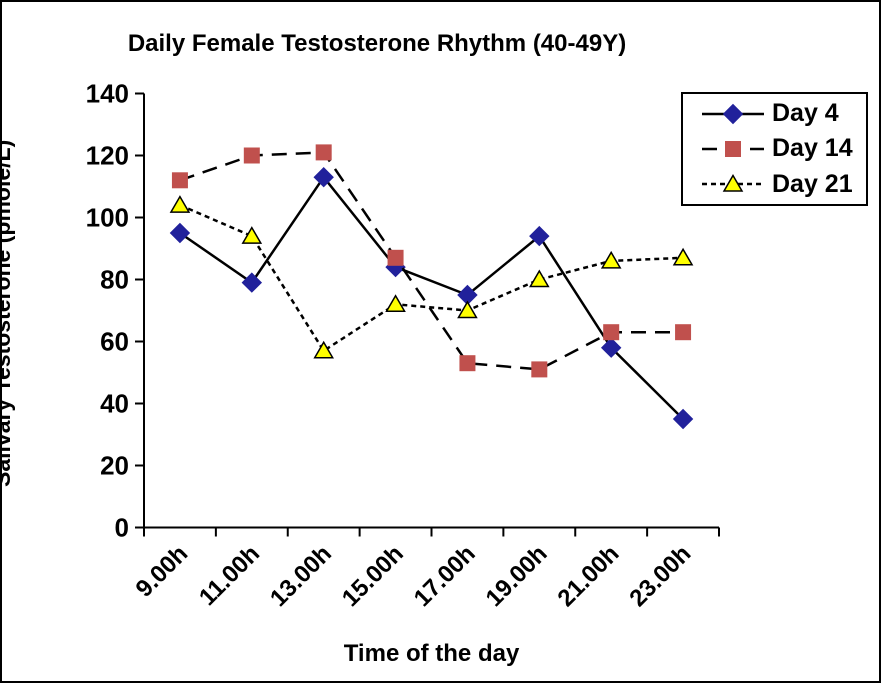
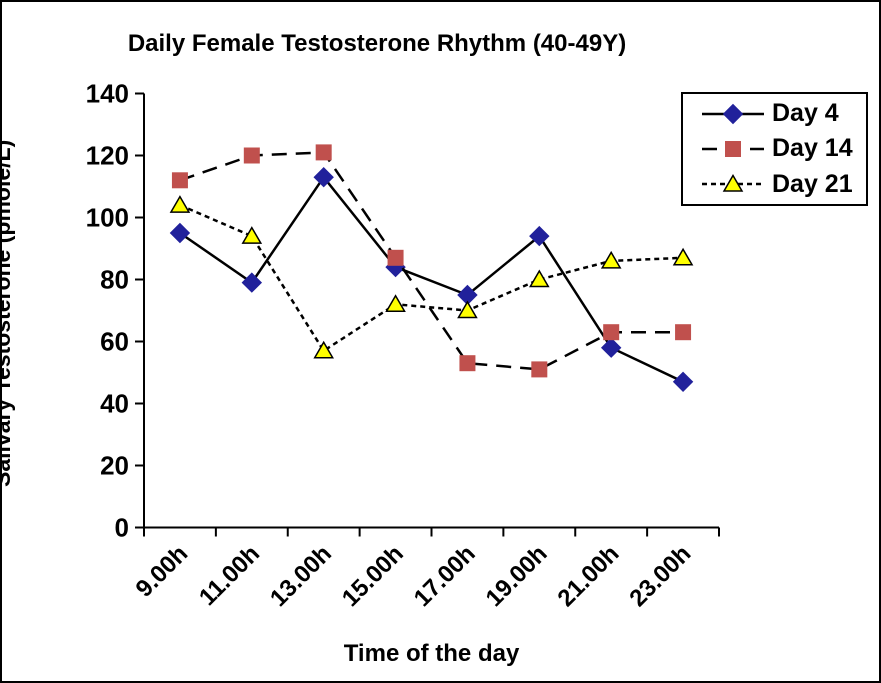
Day 4/23.00h: 35 -> 47
